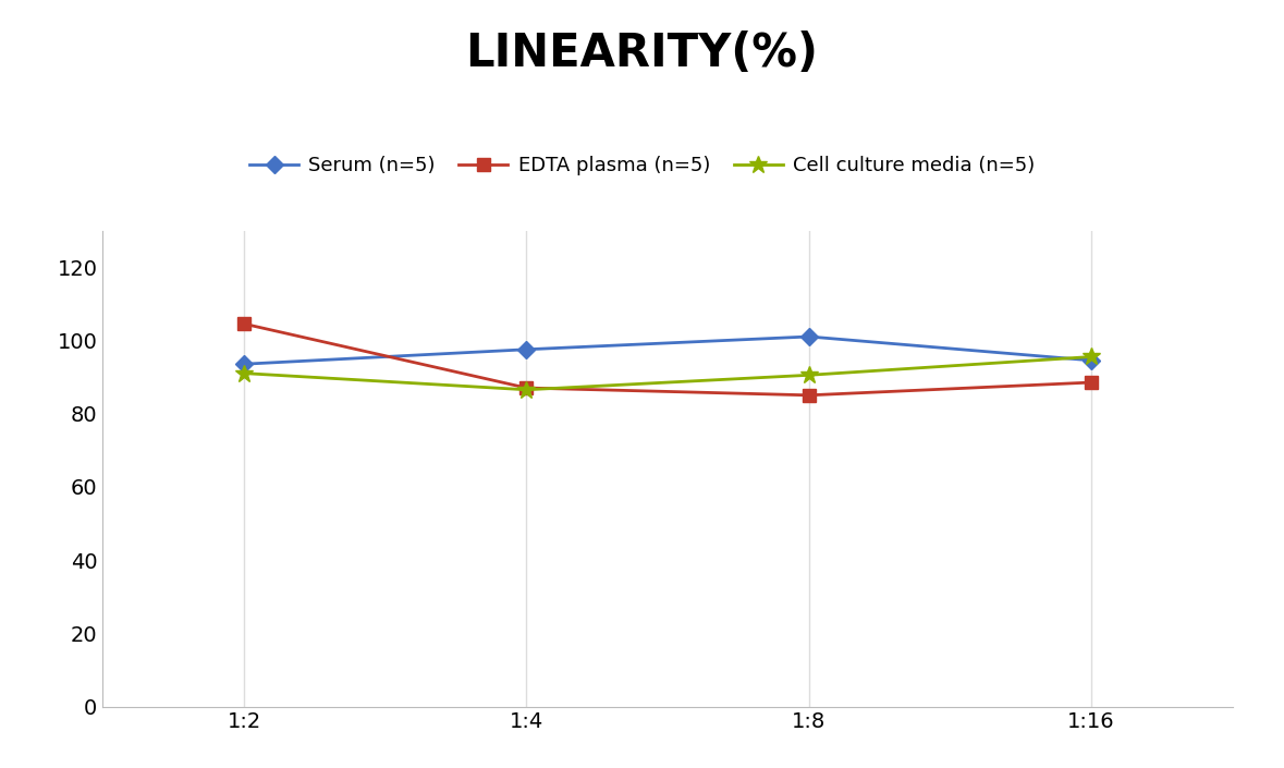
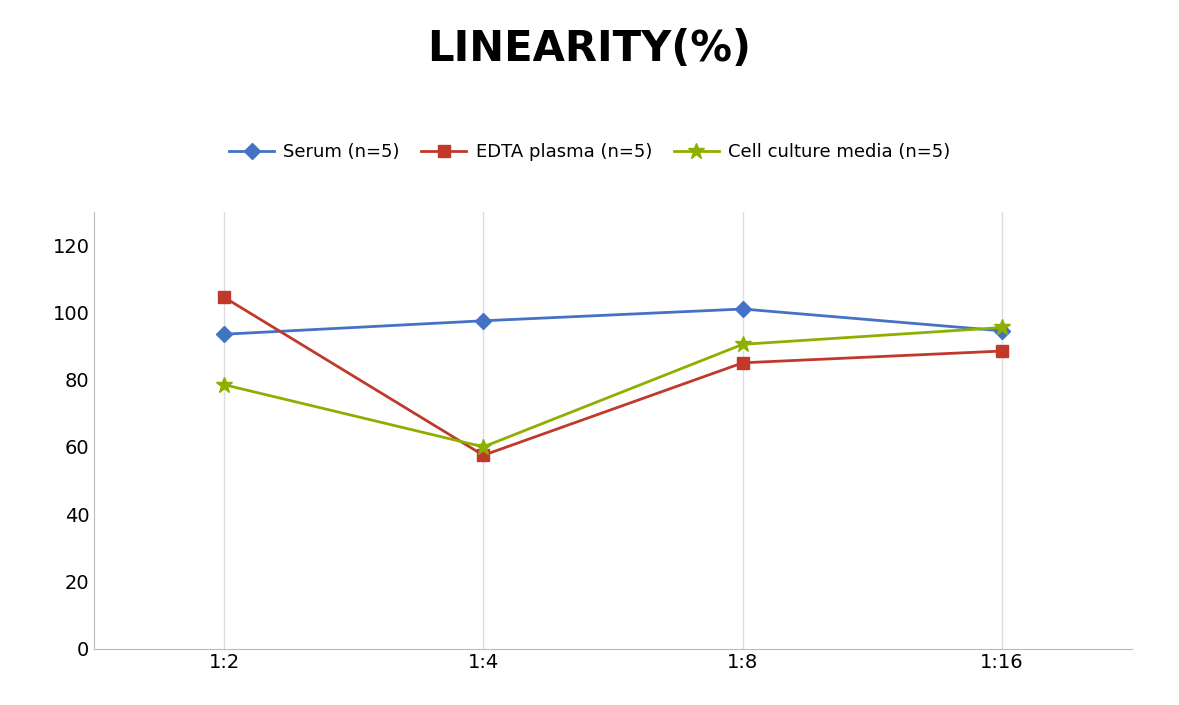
Cell culture media (n=5)/1:2: 91.0 -> 78.5
EDTA plasma (n=5)/1:4: 87.0 -> 57.5
Cell culture media (n=5)/1:4: 86.5 -> 60.0
